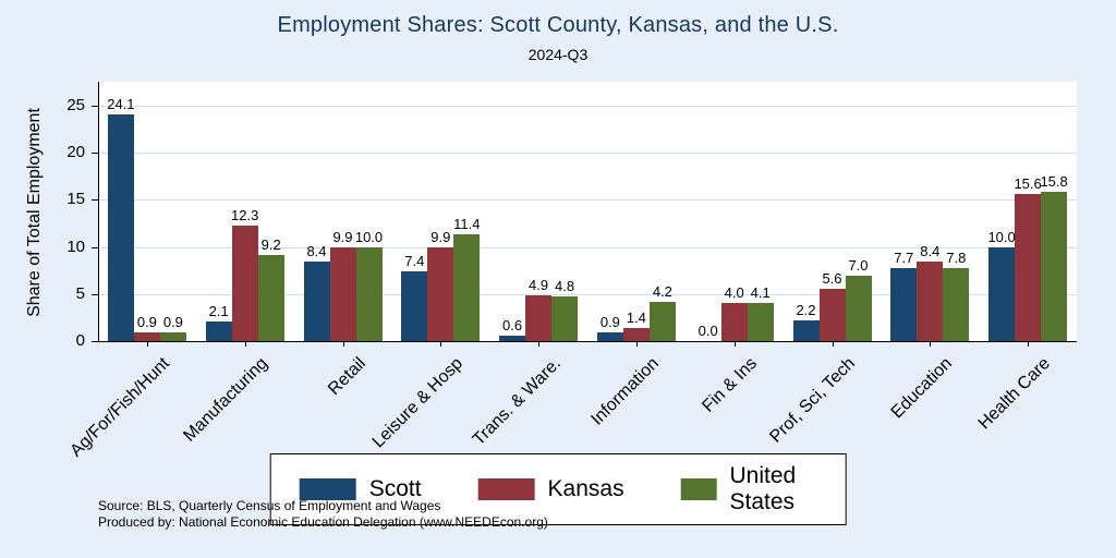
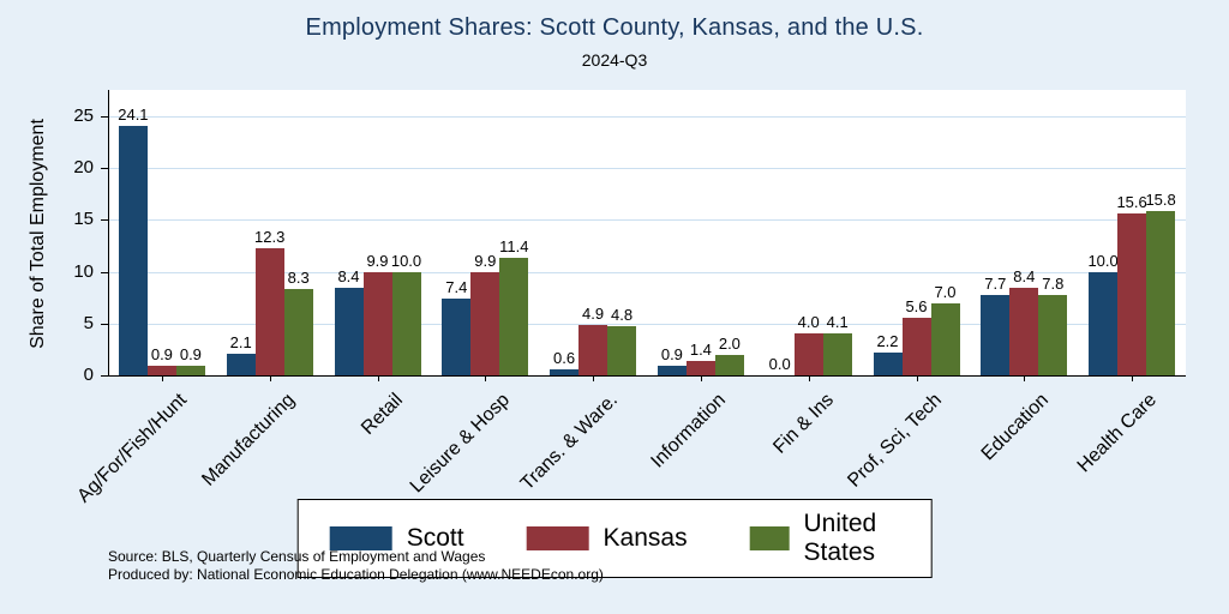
United States/Manufacturing: 9.2 -> 8.3
United States/Information: 4.2 -> 2.0
